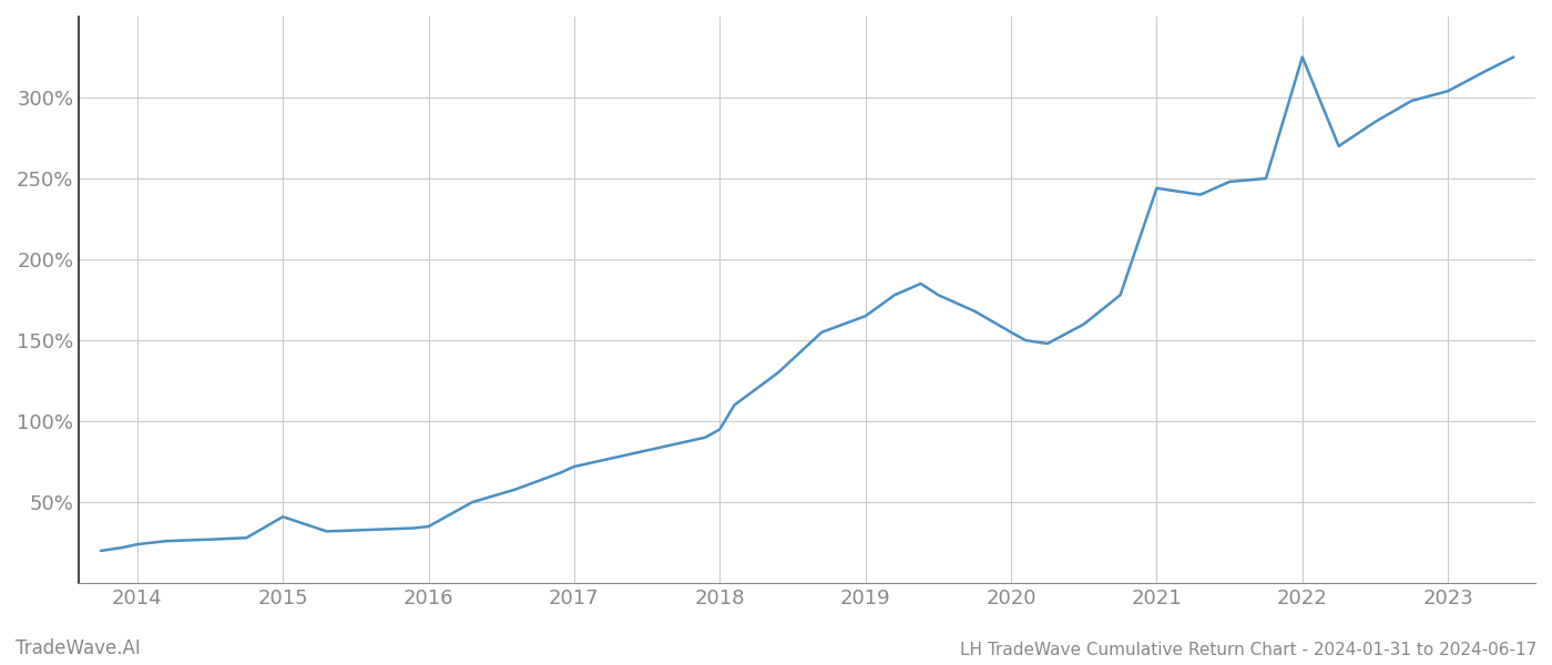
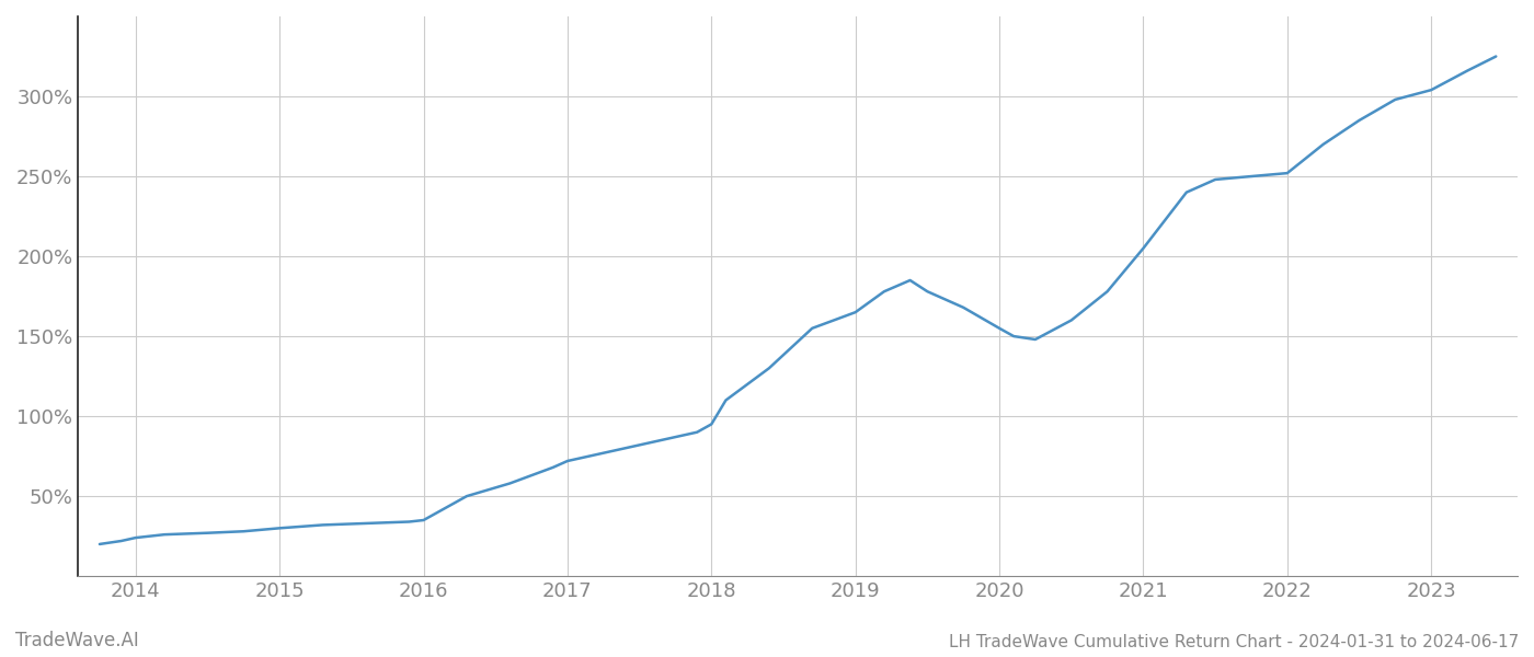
2015: 41% -> 30%
2021: 244% -> 205%
2022: 325% -> 252%
